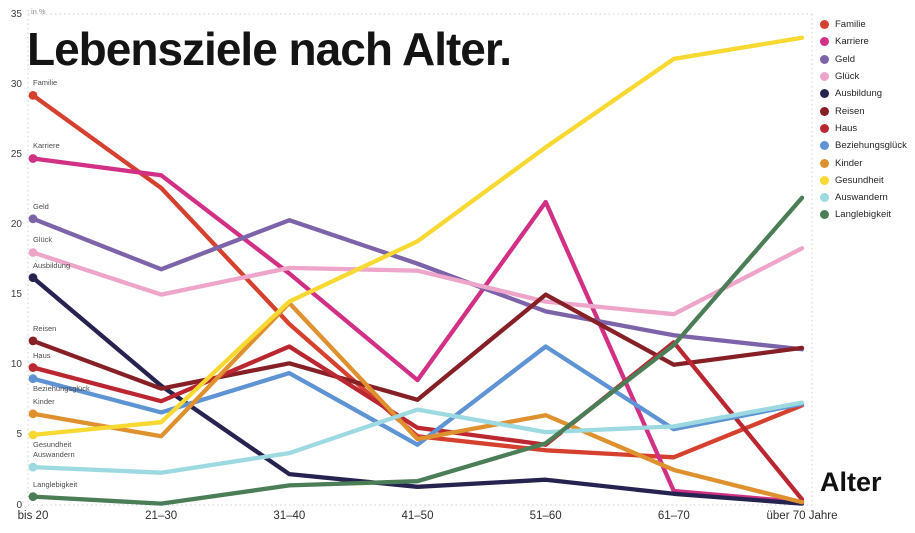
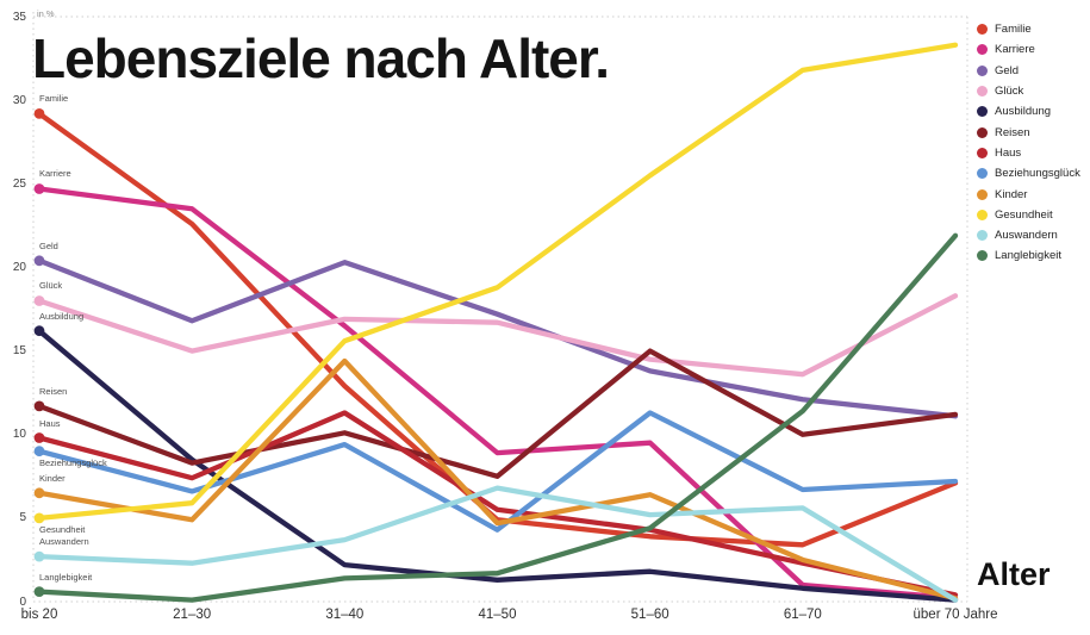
Gesundheit/31–40: 14.5 -> 15.6
Karriere/51–60: 21.6 -> 9.5
Haus/61–70: 11.6 -> 2.3
Beziehungsglück/61–70: 5.4 -> 6.7
Auswandern/über 70 Jahre: 7.3 -> 0.1
